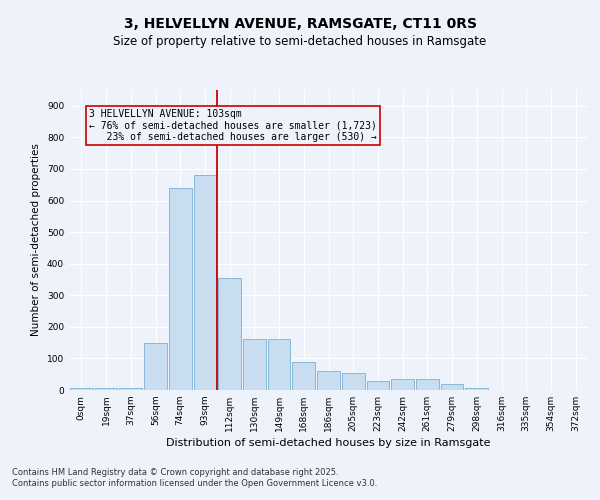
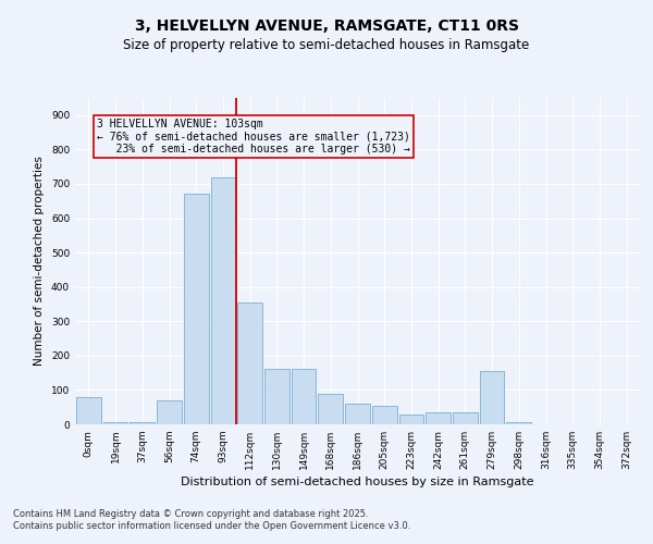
0sqm: 5 -> 80
56sqm: 150 -> 70
74sqm: 640 -> 670
93sqm: 680 -> 720
279sqm: 20 -> 155
